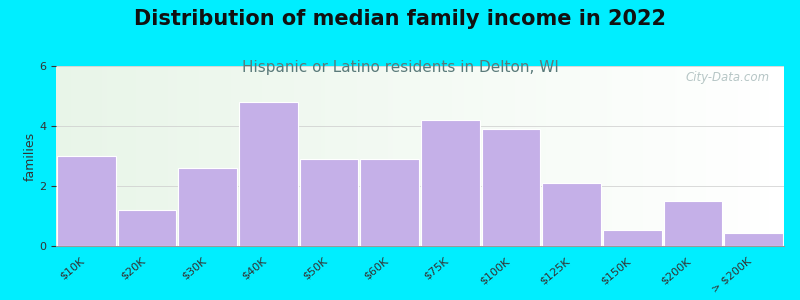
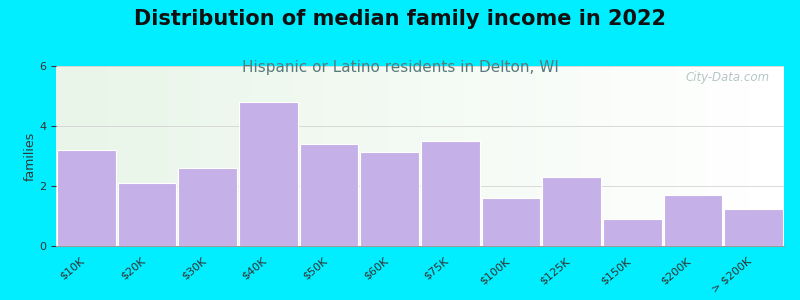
$10K: 3.00 -> 3.20
$20K: 1.20 -> 2.10
$50K: 2.90 -> 3.40
$60K: 2.90 -> 3.15
$75K: 4.20 -> 3.50
$100K: 3.90 -> 1.60
$125K: 2.10 -> 2.30
$150K: 0.55 -> 0.90
$200K: 1.50 -> 1.70
> $200K: 0.45 -> 1.25
